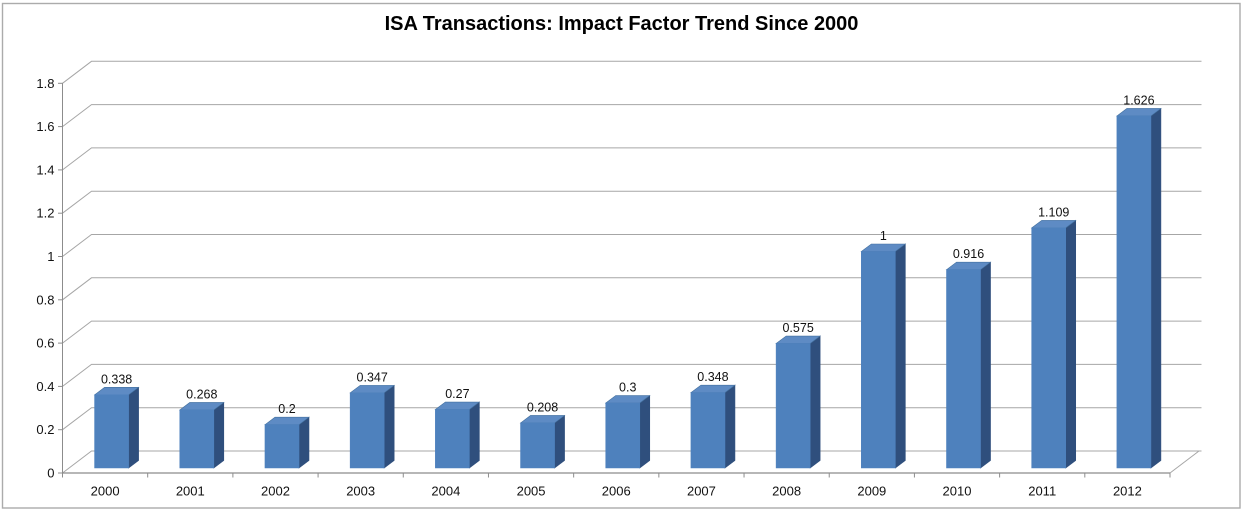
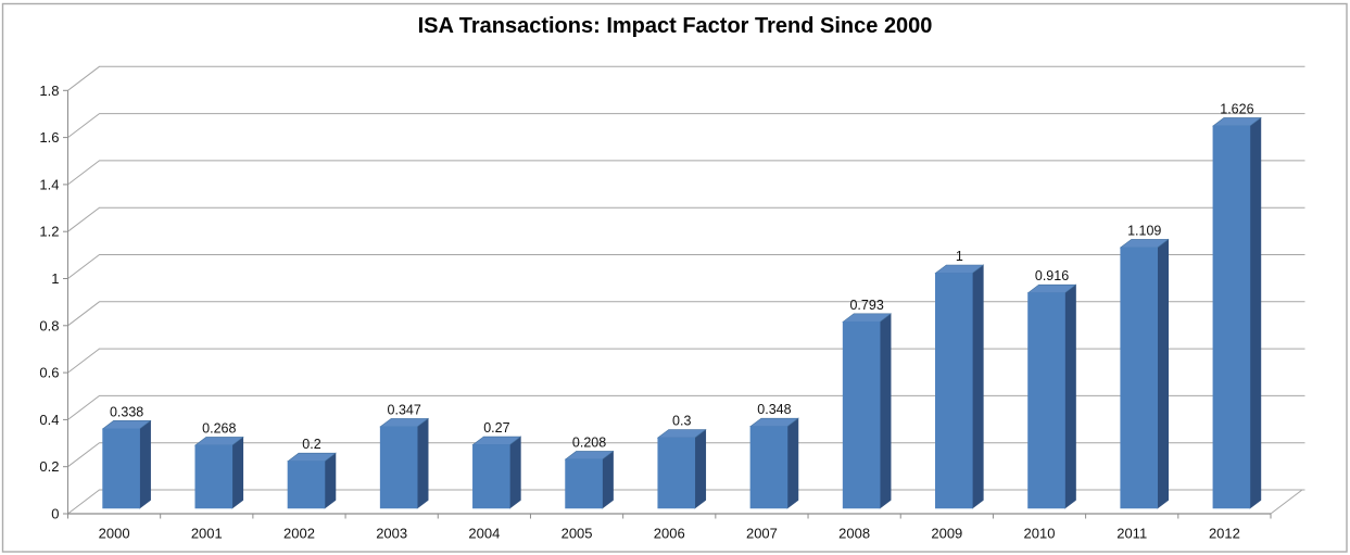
2008: 0.575 -> 0.793
